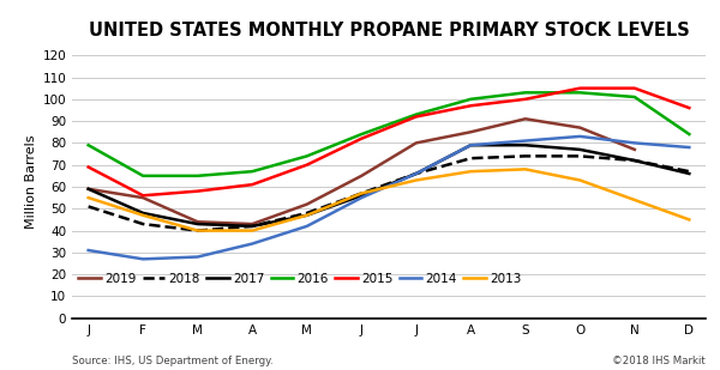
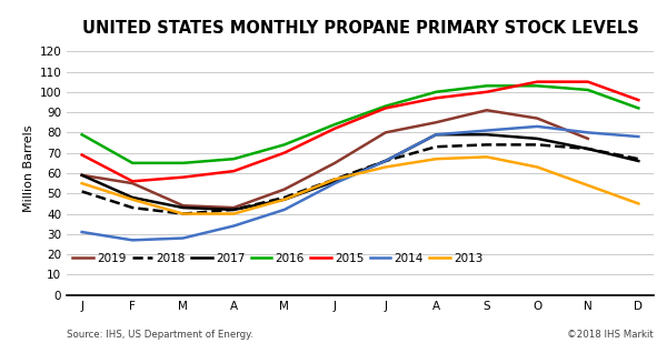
2016/D: 84 -> 92
